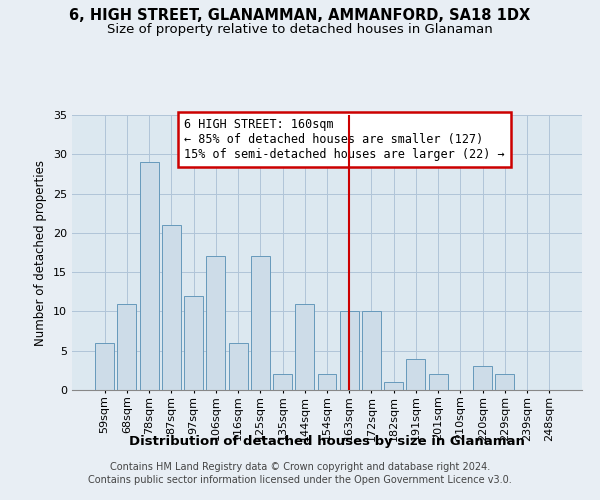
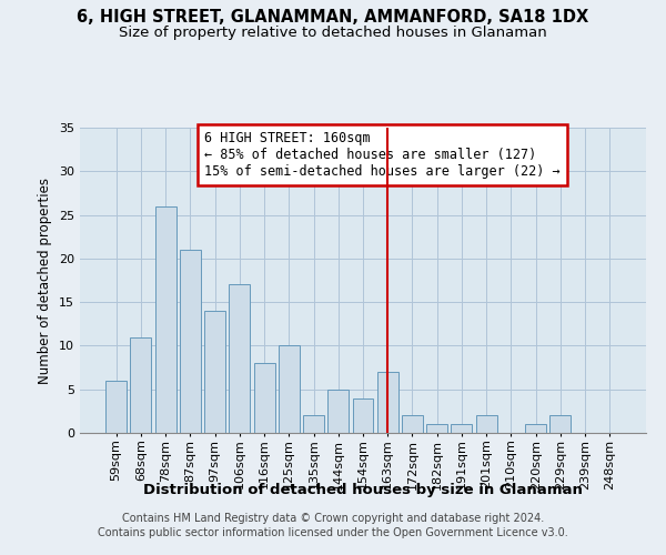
78sqm: 29 -> 26
97sqm: 12 -> 14
116sqm: 6 -> 8
125sqm: 17 -> 10
144sqm: 11 -> 5
154sqm: 2 -> 4
163sqm: 10 -> 7
172sqm: 10 -> 2
191sqm: 4 -> 1
220sqm: 3 -> 1
